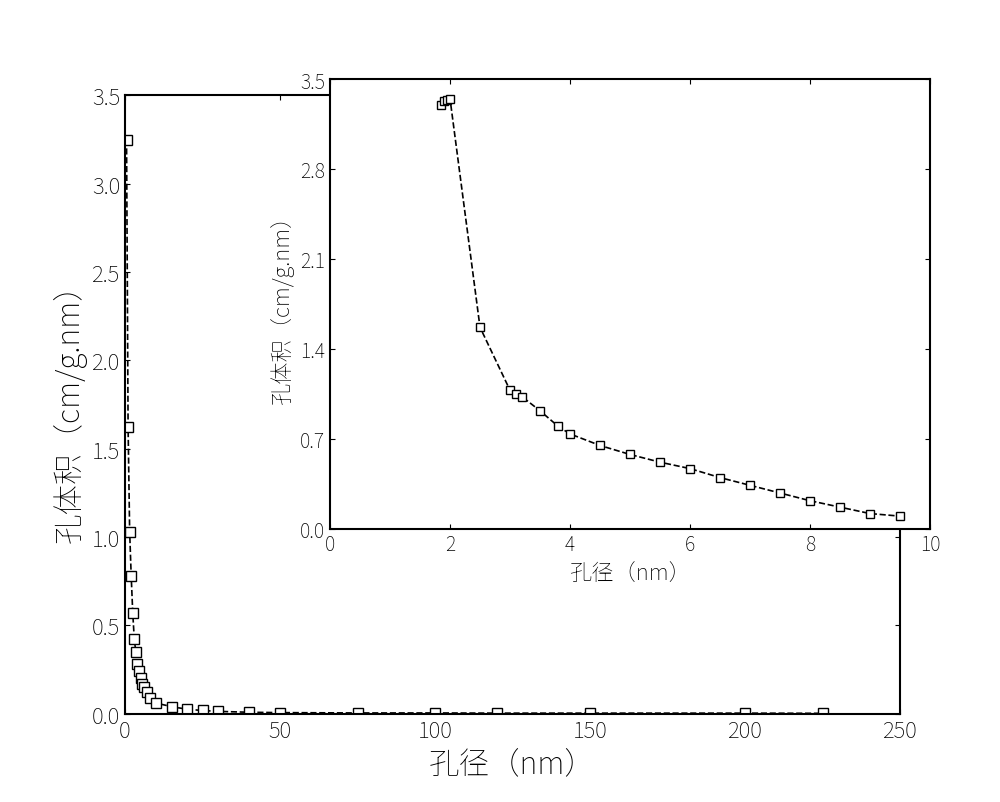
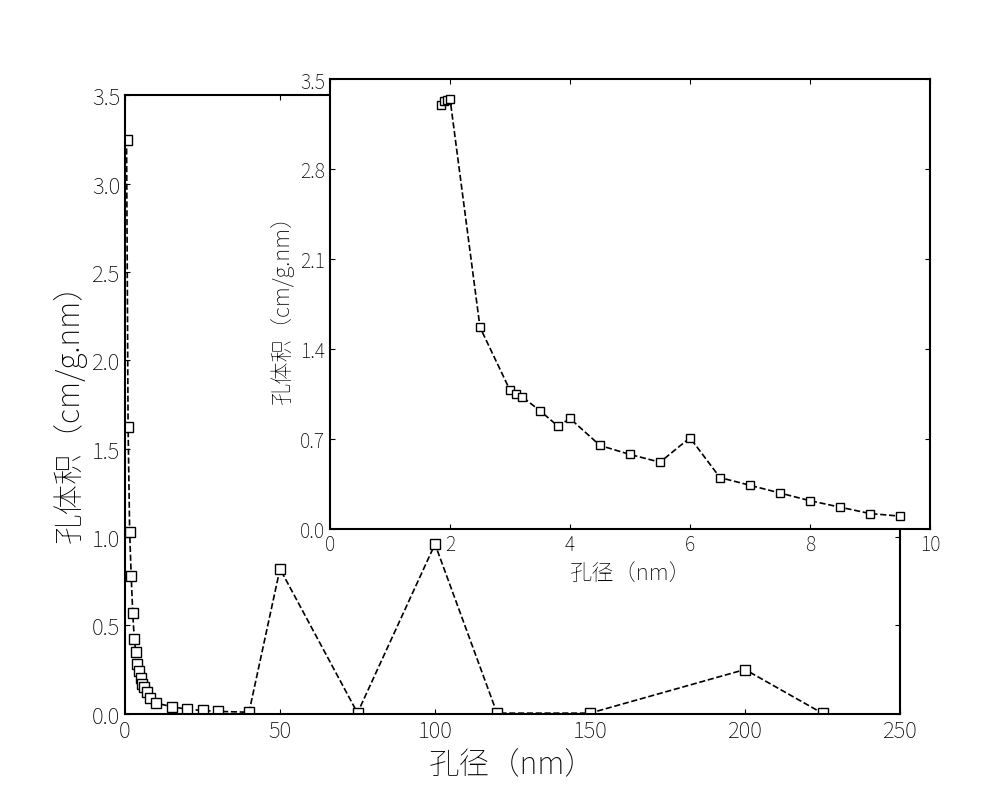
4: 0.74 -> 0.86
6: 0.47 -> 0.71
50: 0.01 -> 0.82
100: 0.00 -> 0.96
200: 0.00 -> 0.25
